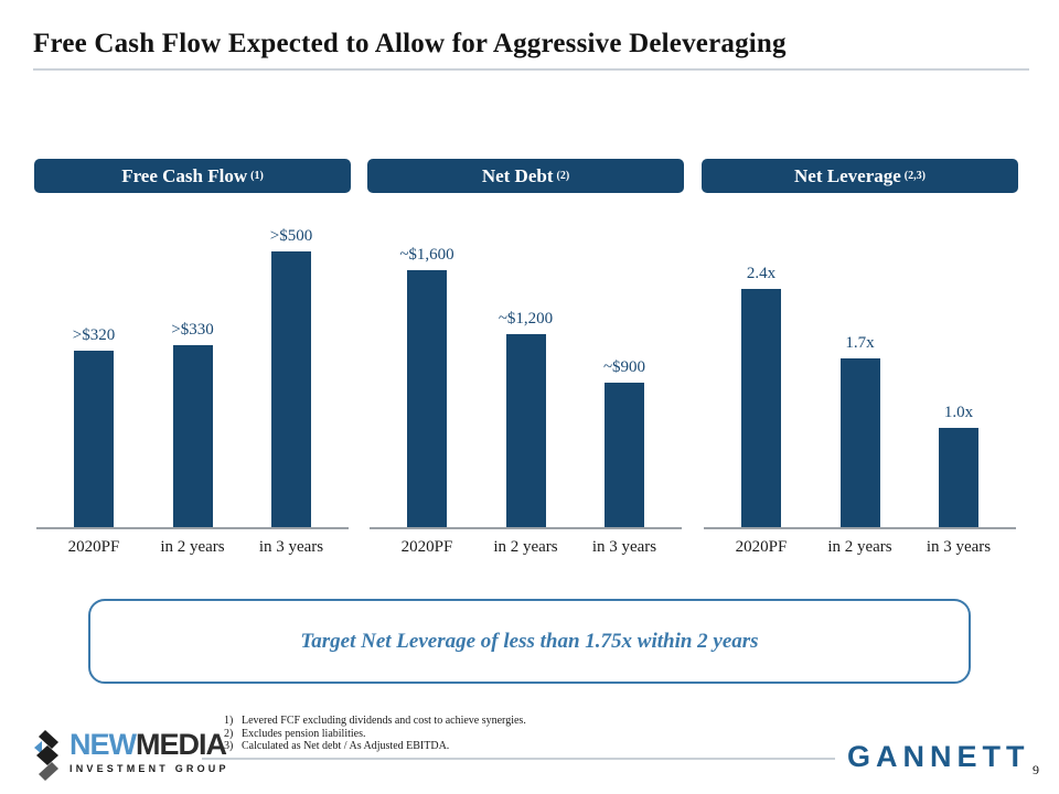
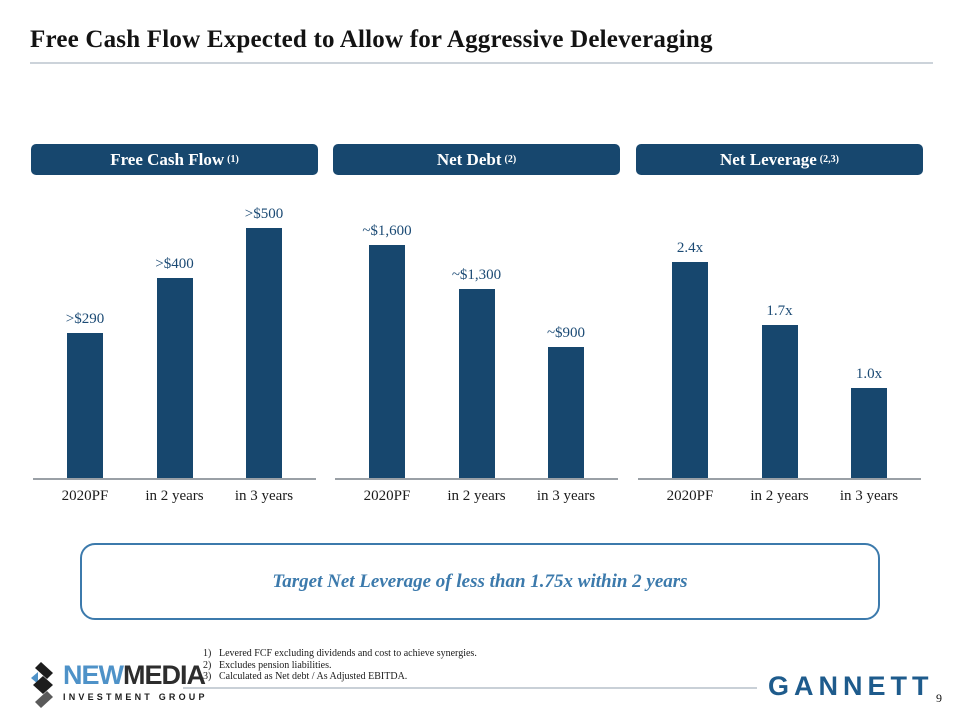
Free Cash Flow/2020PF: 320 -> 290
Free Cash Flow/in 2 years: 330 -> 400
Net Debt/in 2 years: 1,200 -> 1,300
